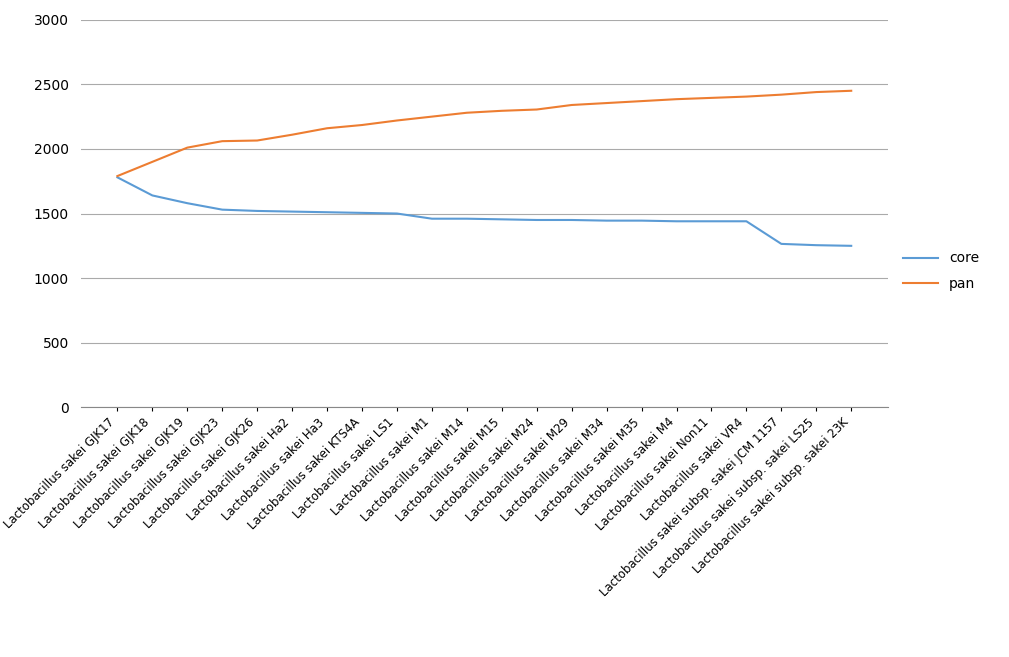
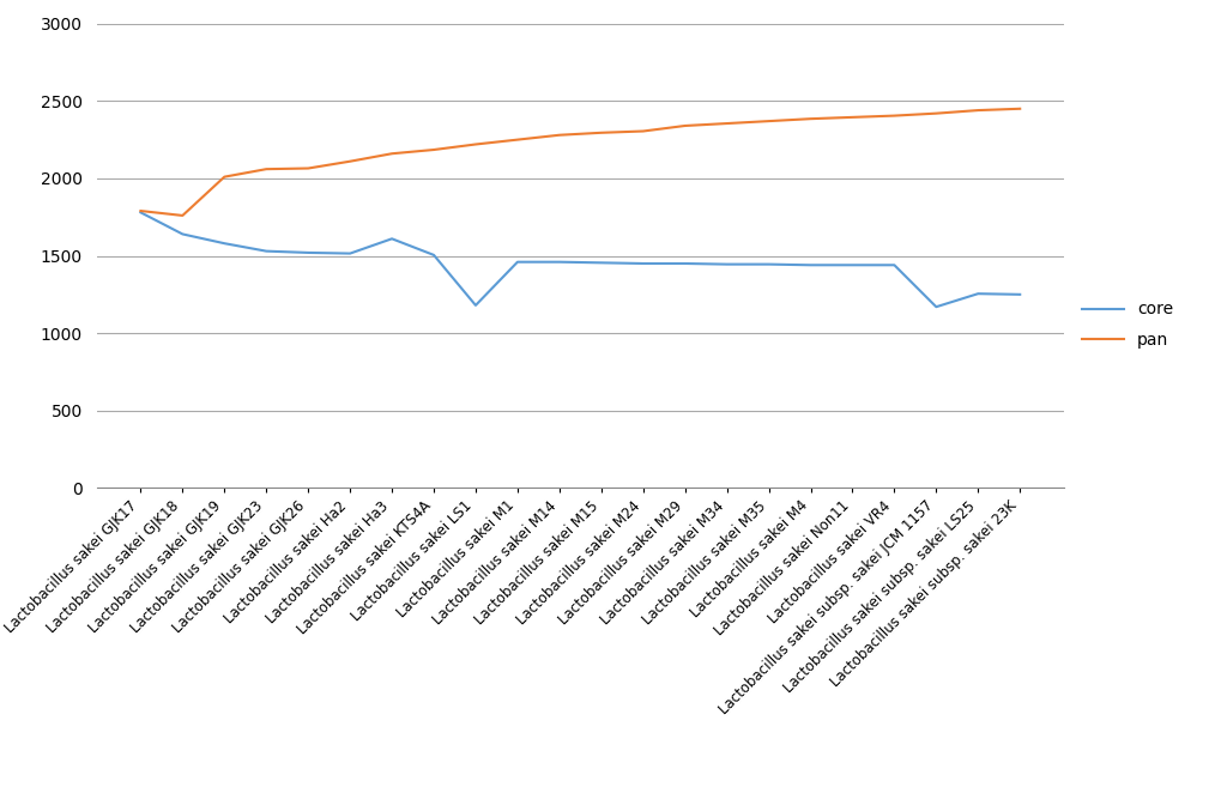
pan/Lactobacillus sakei GJK18: 1900 -> 1760
core/Lactobacillus sakei Ha3: 1510 -> 1610
core/Lactobacillus sakei LS1: 1500 -> 1180
core/Lactobacillus sakei subsp. sakei JCM 1157: 1260 -> 1170
